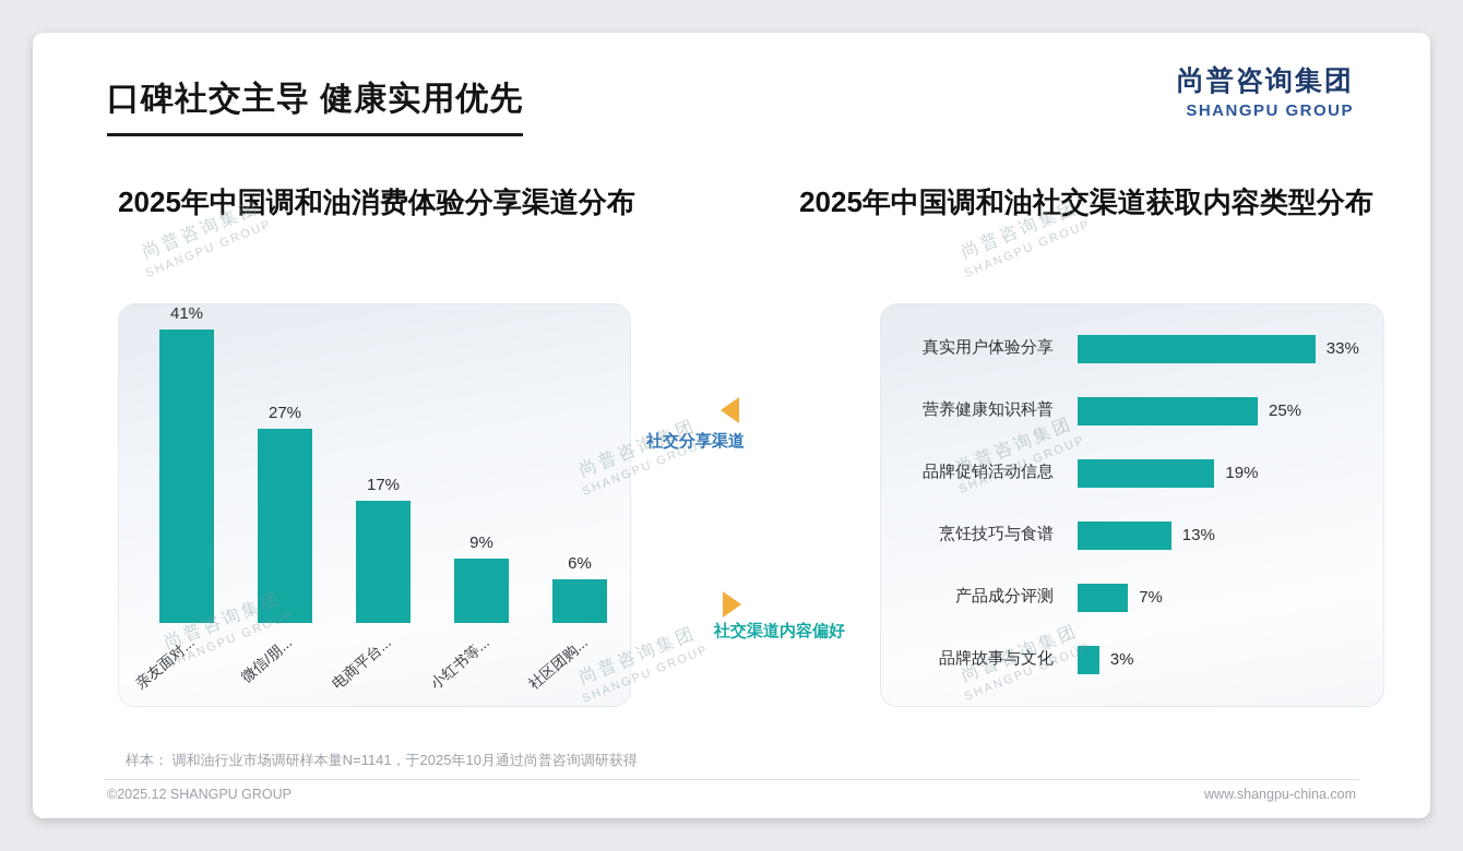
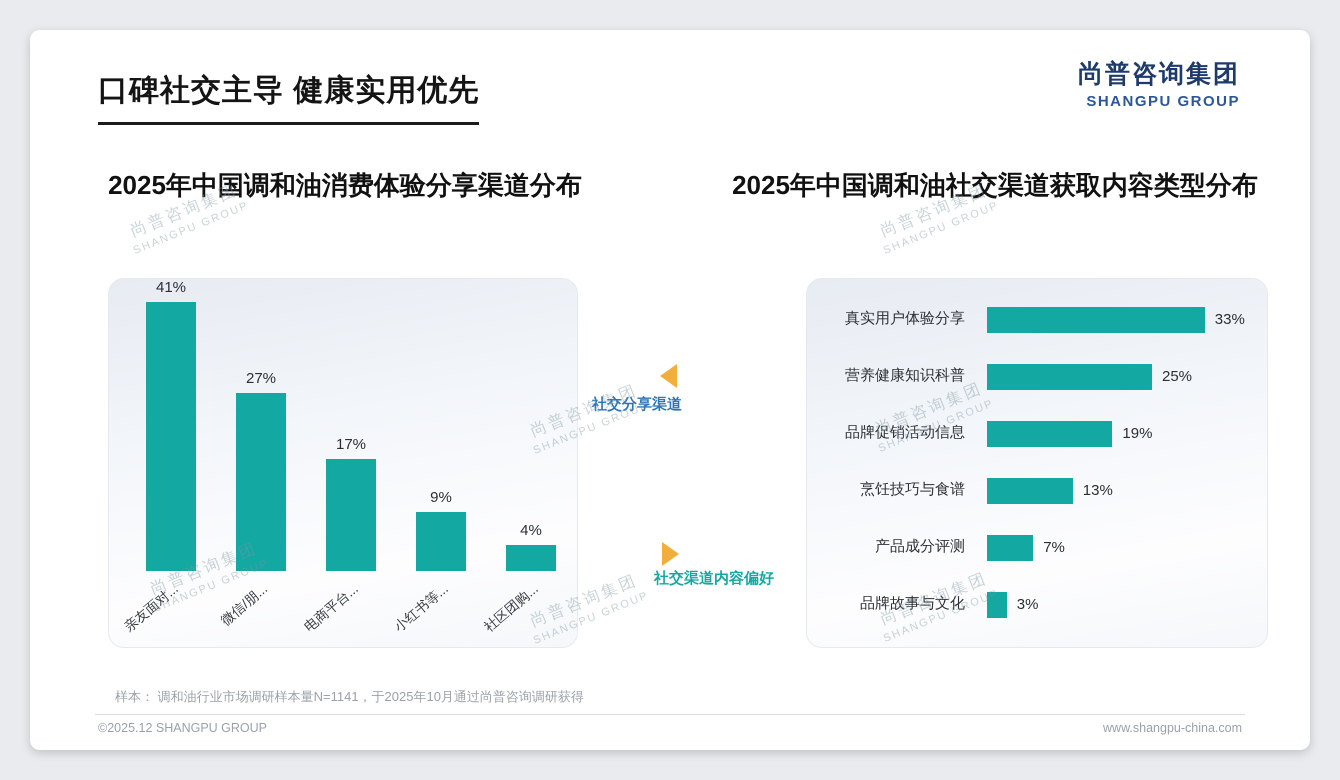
2025年中国调和油消费体验分享渠道分布/社区团购...: 6% -> 4%
